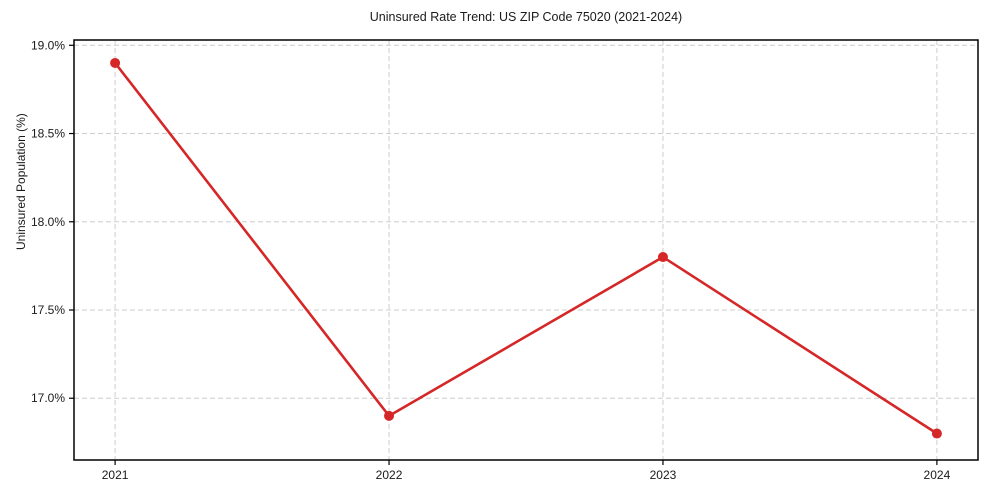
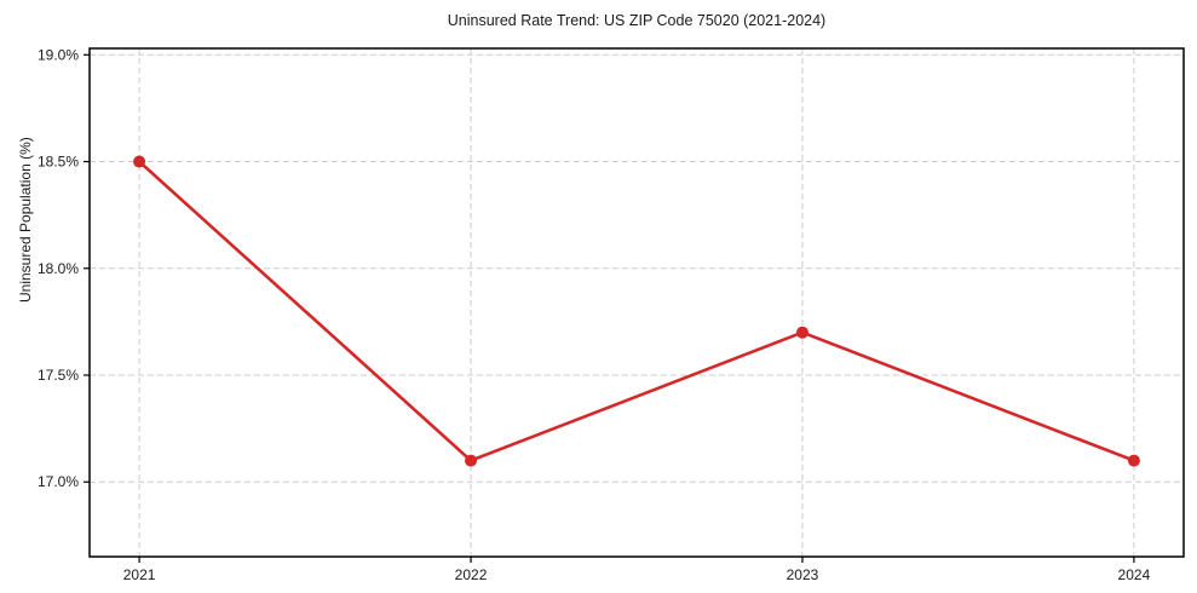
2021: 18.9% -> 18.5%
2022: 16.9% -> 17.1%
2023: 17.8% -> 17.7%
2024: 16.8% -> 17.1%
